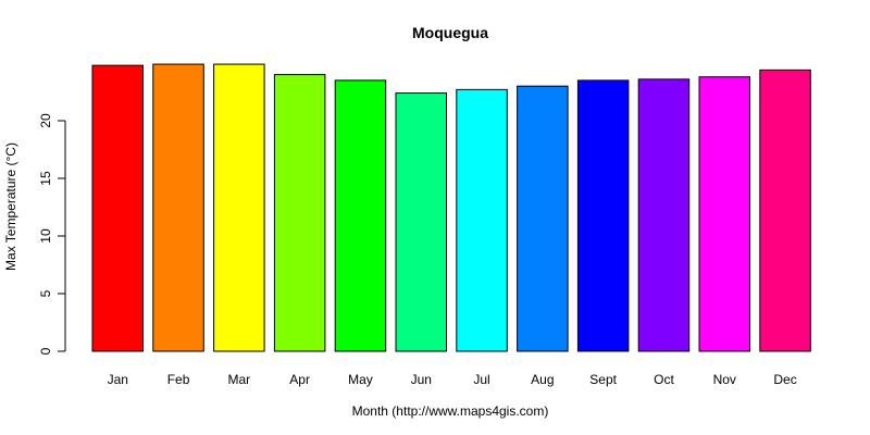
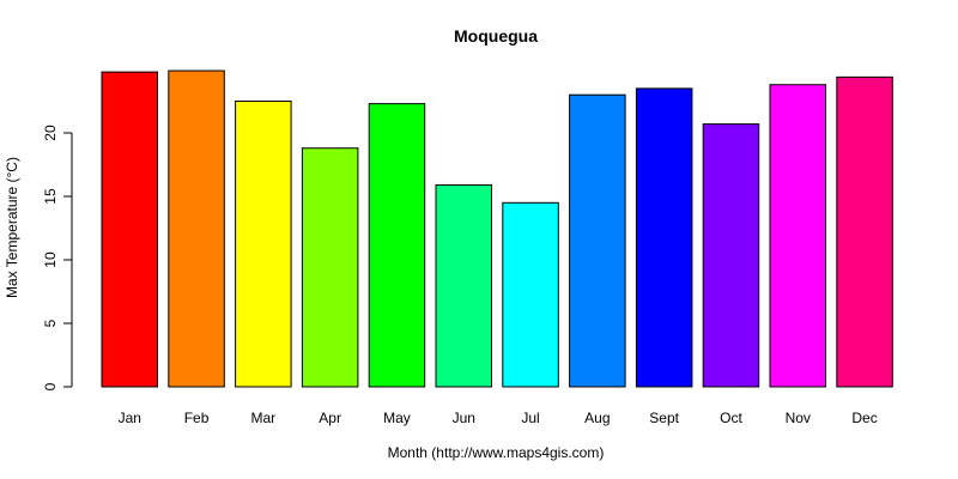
Mar: 24.9 -> 22.5
Apr: 24.0 -> 18.8
May: 23.5 -> 22.3
Jun: 22.4 -> 15.9
Jul: 22.7 -> 14.5
Oct: 23.6 -> 20.7
